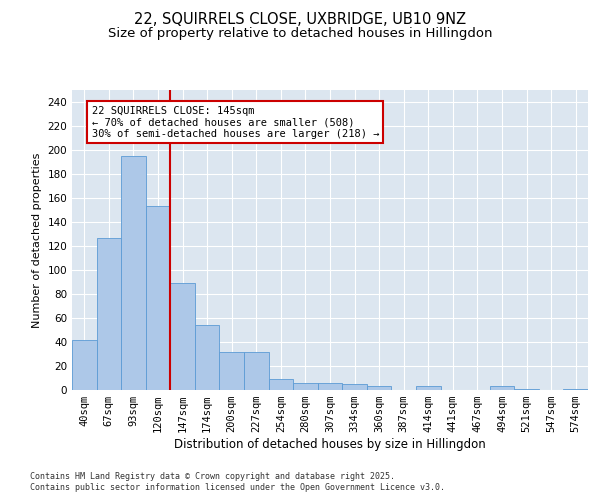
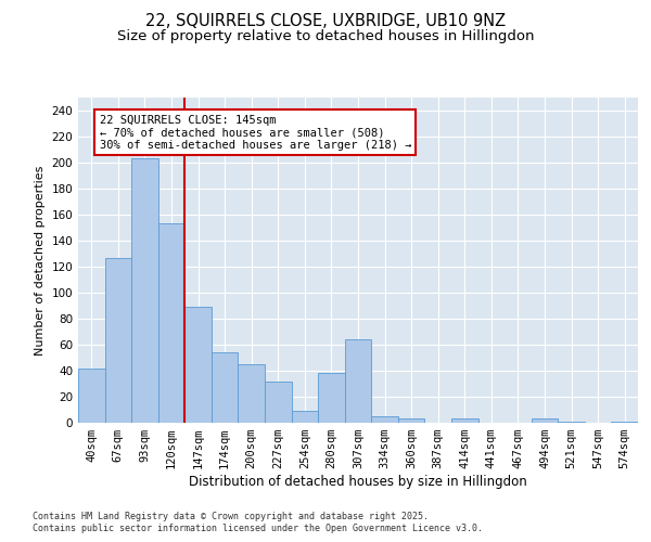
93sqm: 195 -> 203
200sqm: 32 -> 45
280sqm: 6 -> 38
307sqm: 6 -> 64
